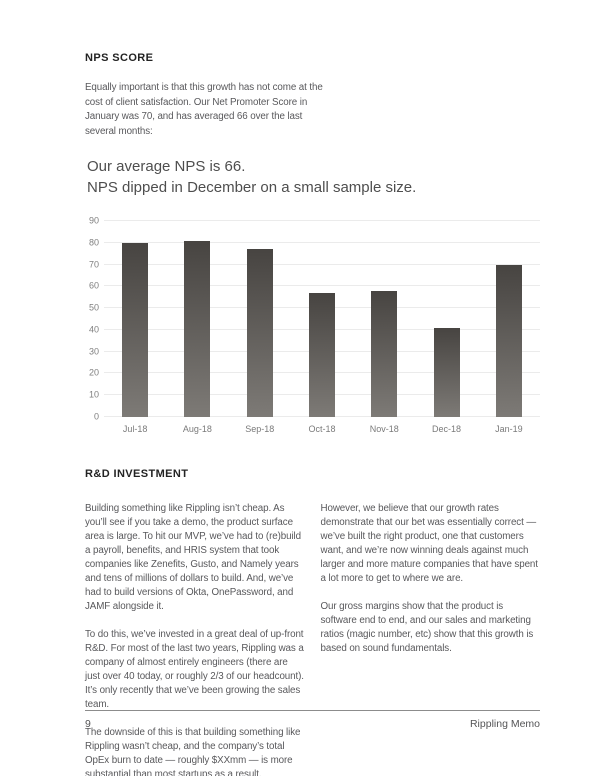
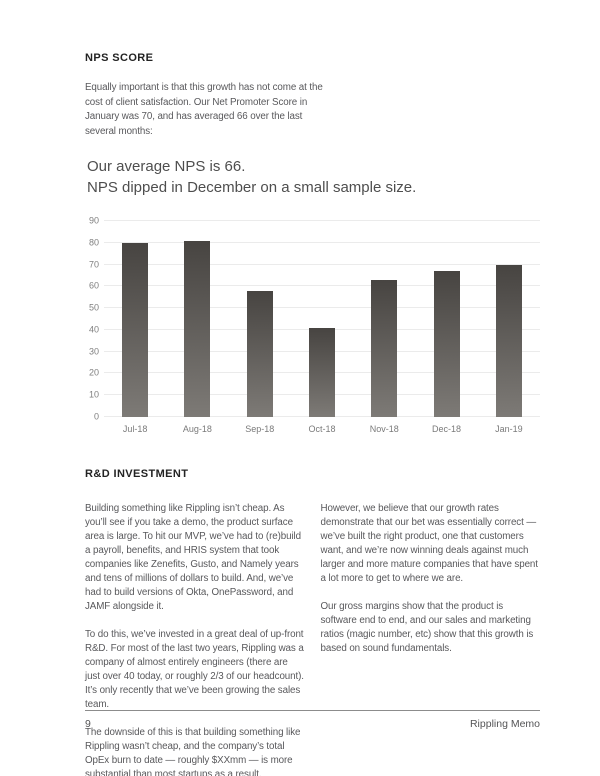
Sep-18: 77 -> 58
Oct-18: 57 -> 41
Nov-18: 58 -> 63
Dec-18: 41 -> 67
